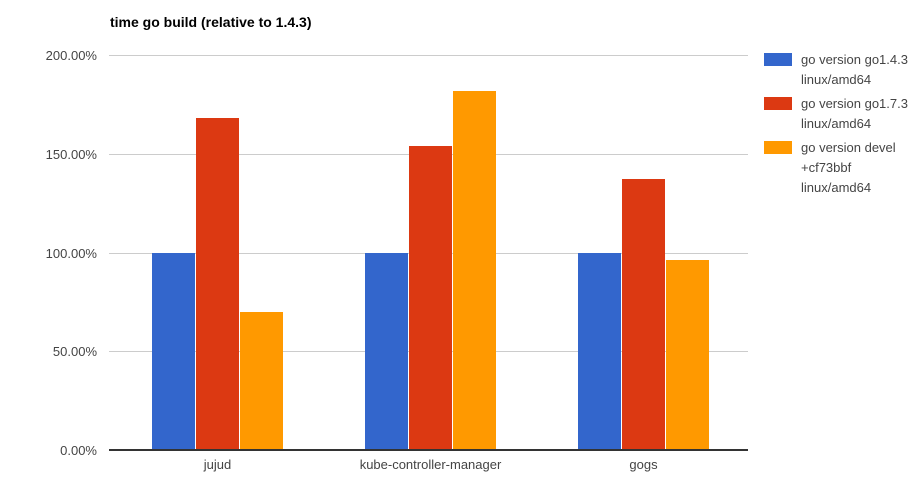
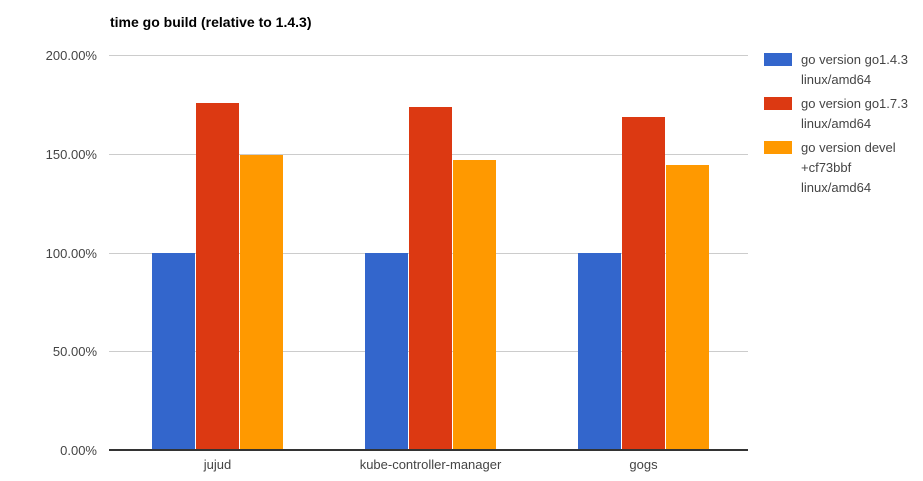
go version go1.7.3 linux/amd64/jujud: 168% -> 176%
go version devel +cf73bbf linux/amd64/jujud: 70% -> 149%
go version go1.7.3 linux/amd64/kube-controller-manager: 154% -> 174%
go version devel +cf73bbf linux/amd64/kube-controller-manager: 182% -> 147%
go version go1.7.3 linux/amd64/gogs: 137% -> 168%
go version devel +cf73bbf linux/amd64/gogs: 96% -> 144%
